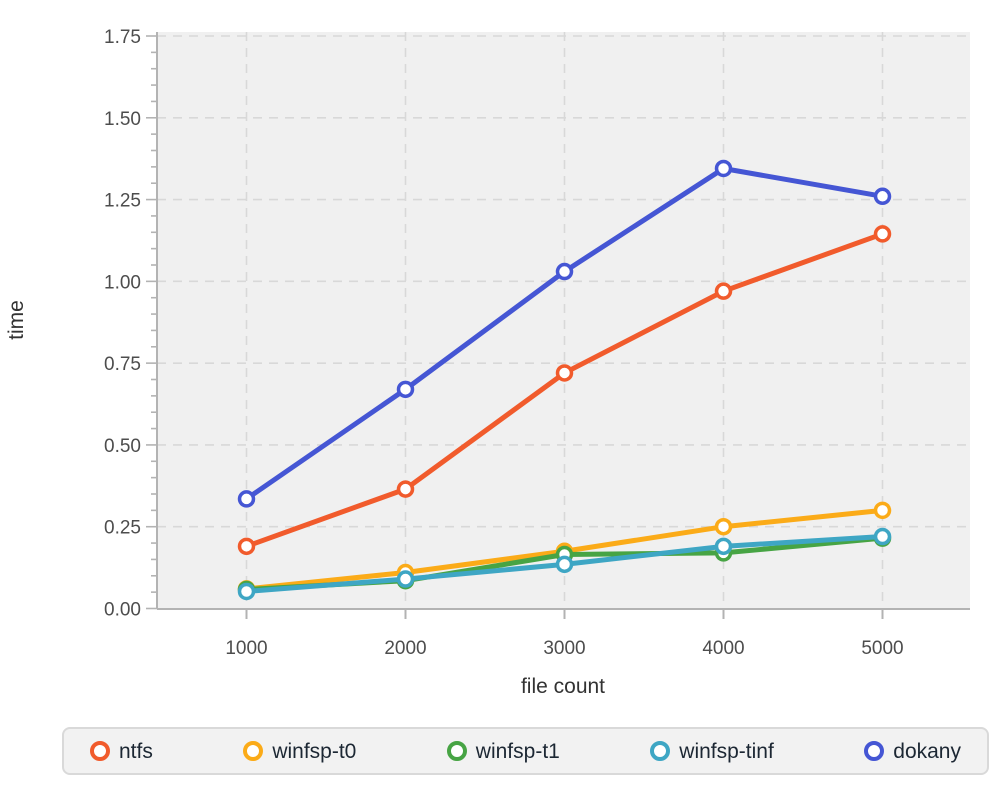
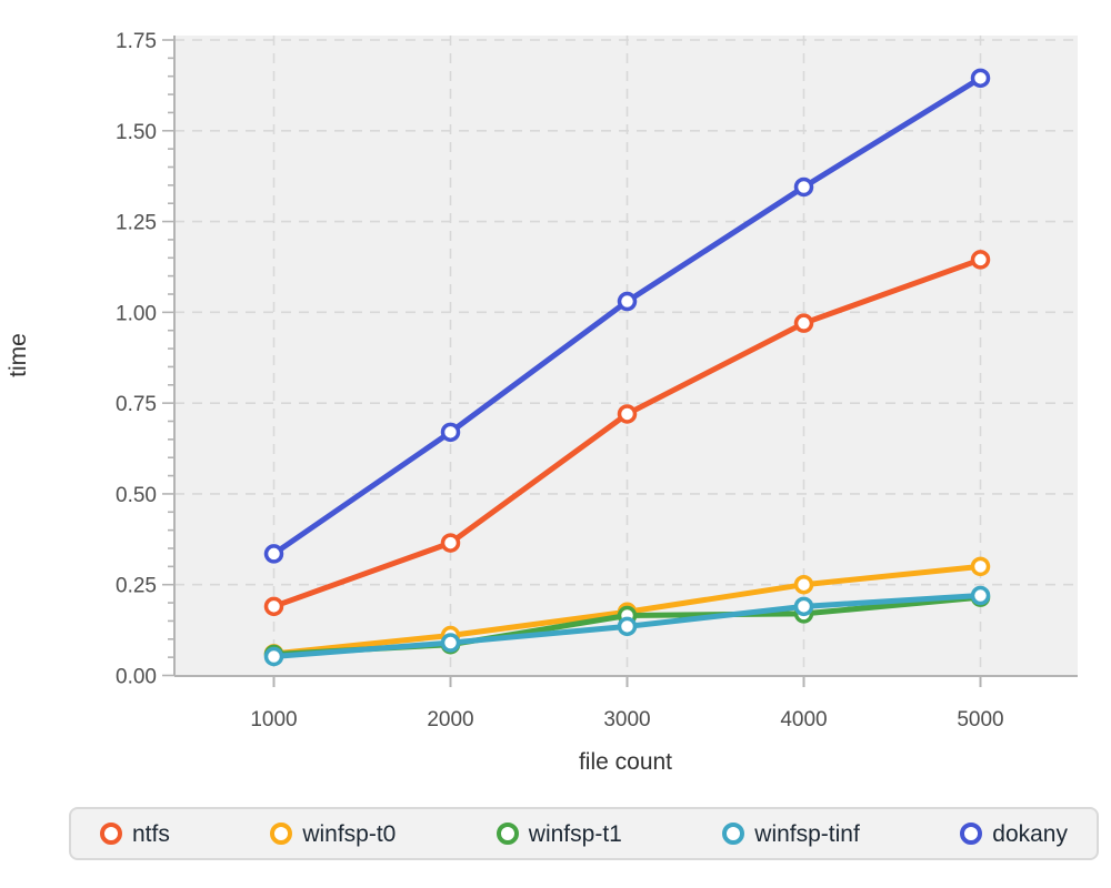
dokany/5000: 1.26 -> 1.65
